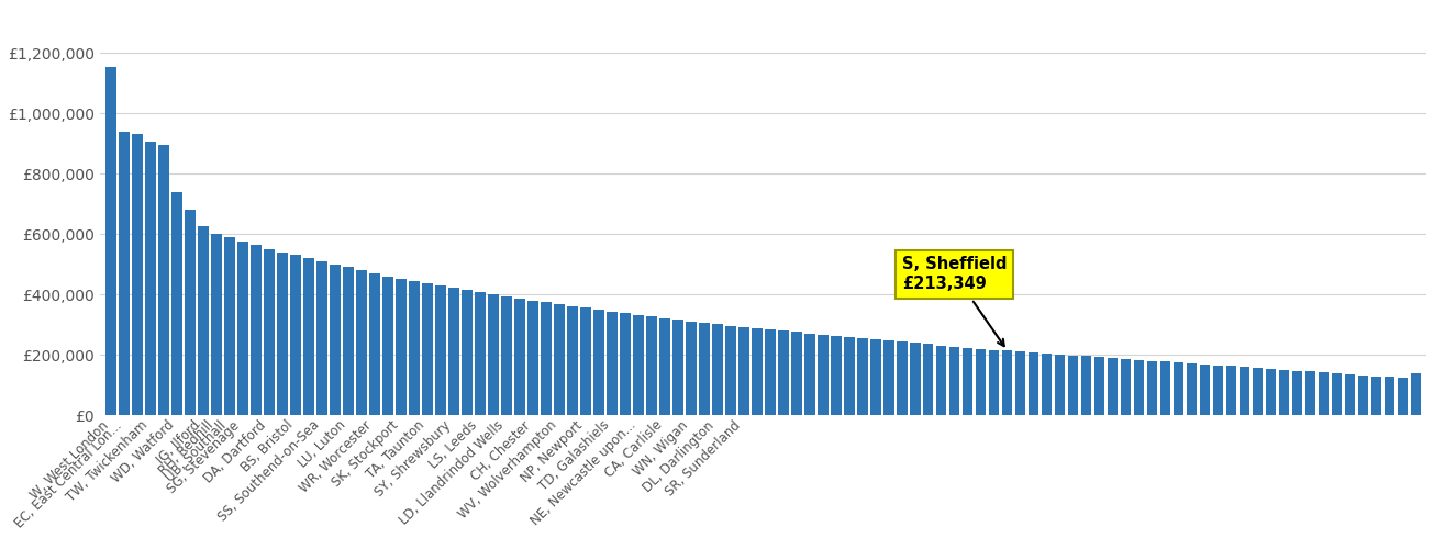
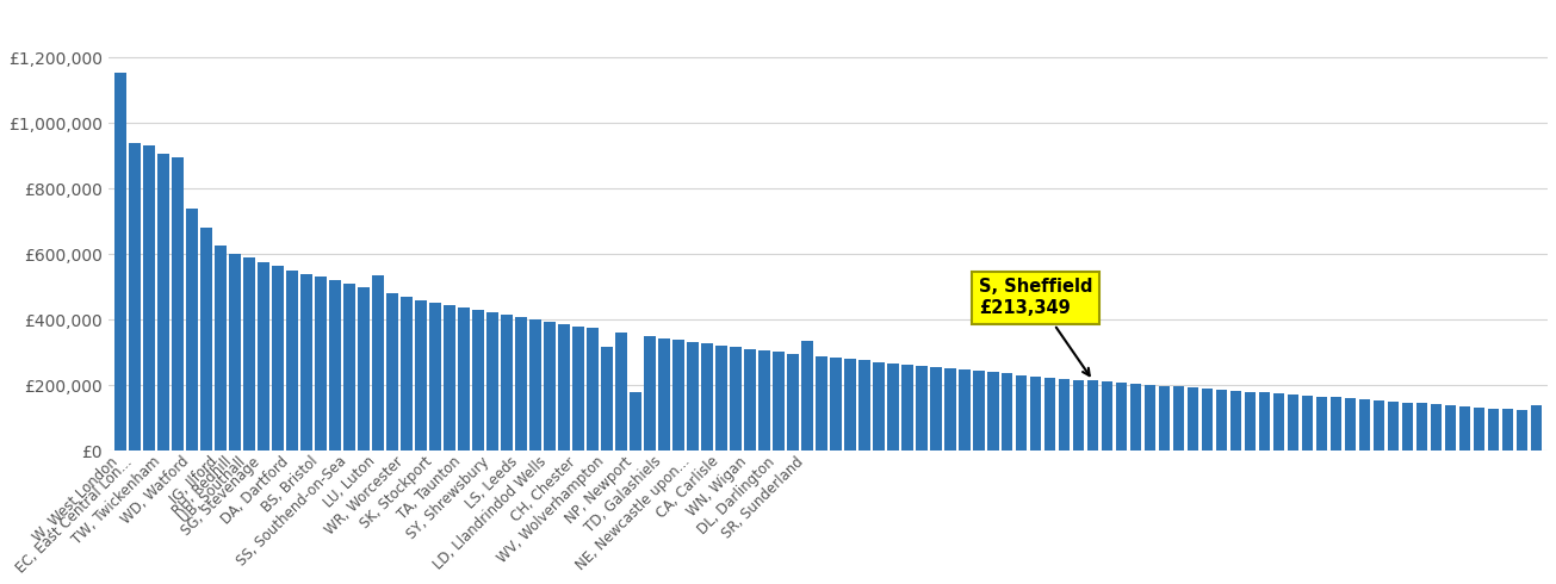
LU, Luton: £490,000 -> £535,000
WV, Wolverhampton: £367,000 -> £315,000
NP, Newport: £355,000 -> £180,000
SR, Sunderland: £292,000 -> £335,000
